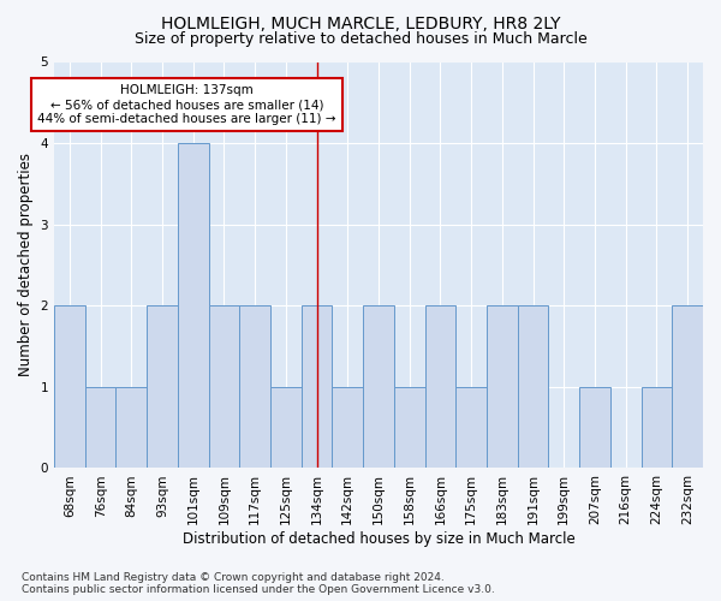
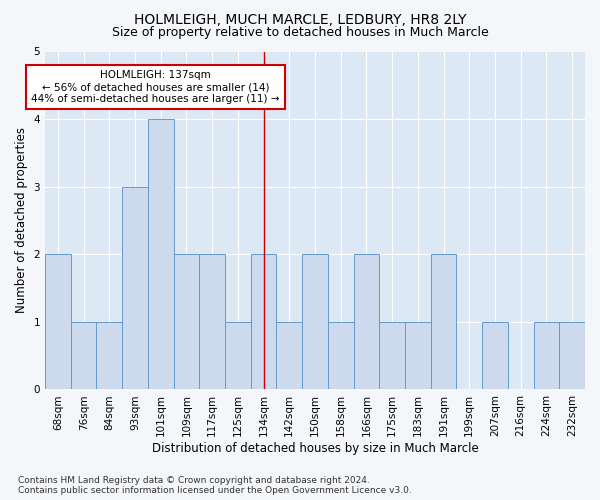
93sqm: 2 -> 3
183sqm: 2 -> 1
232sqm: 2 -> 1
